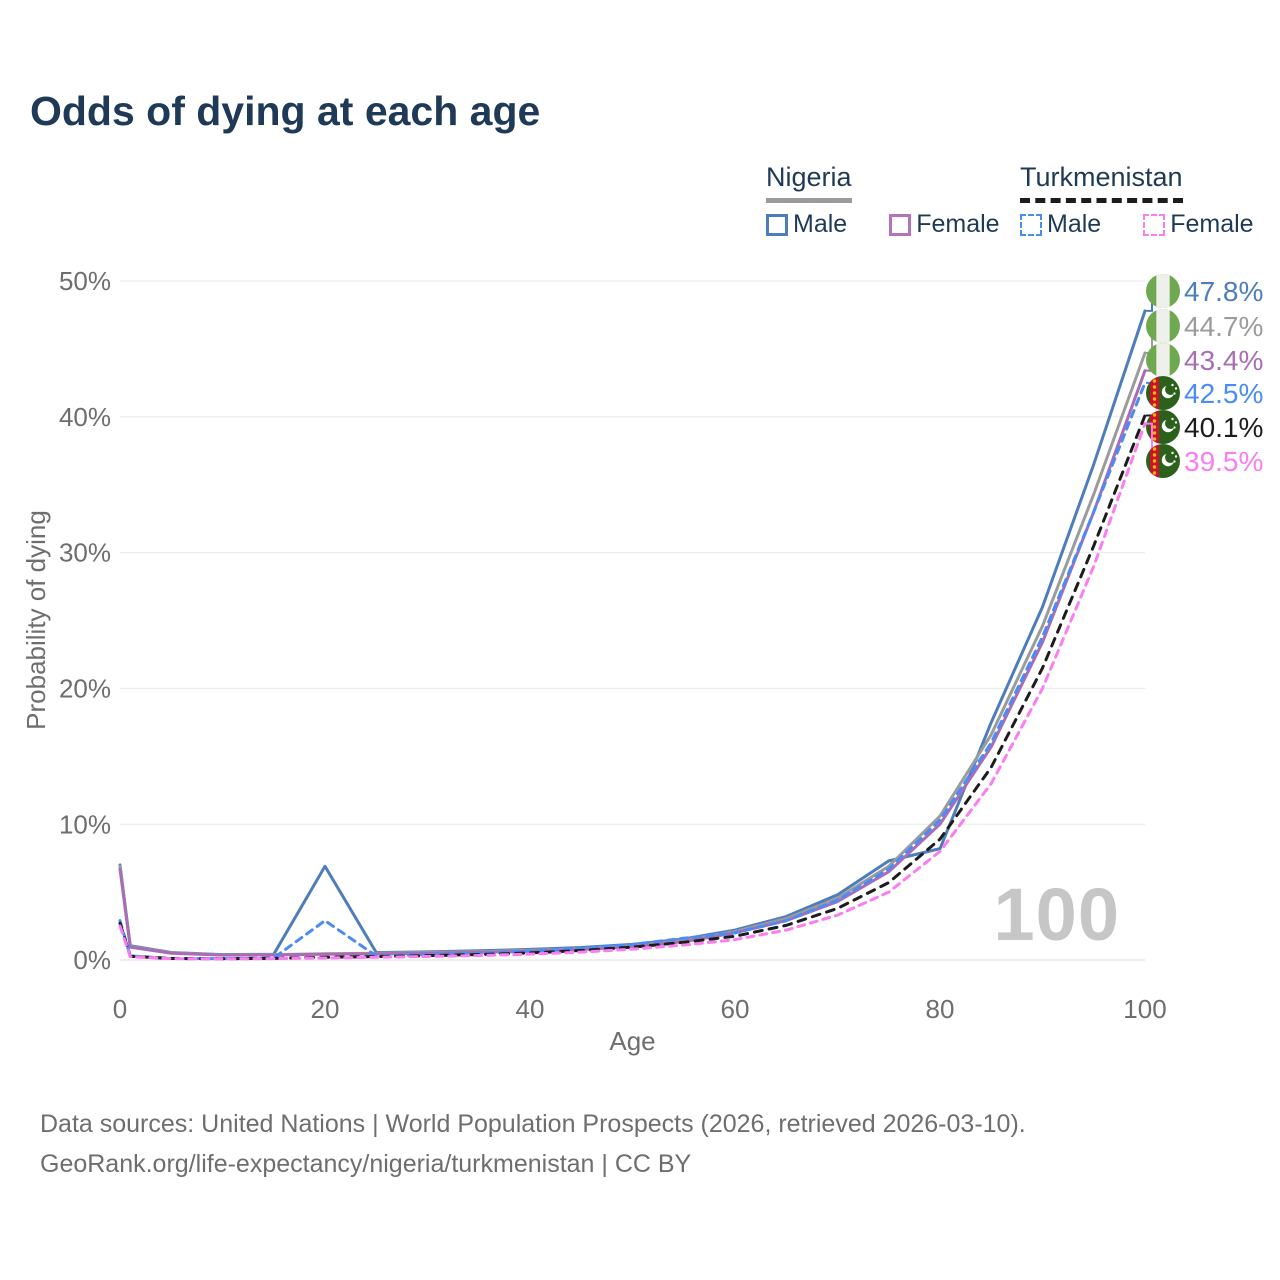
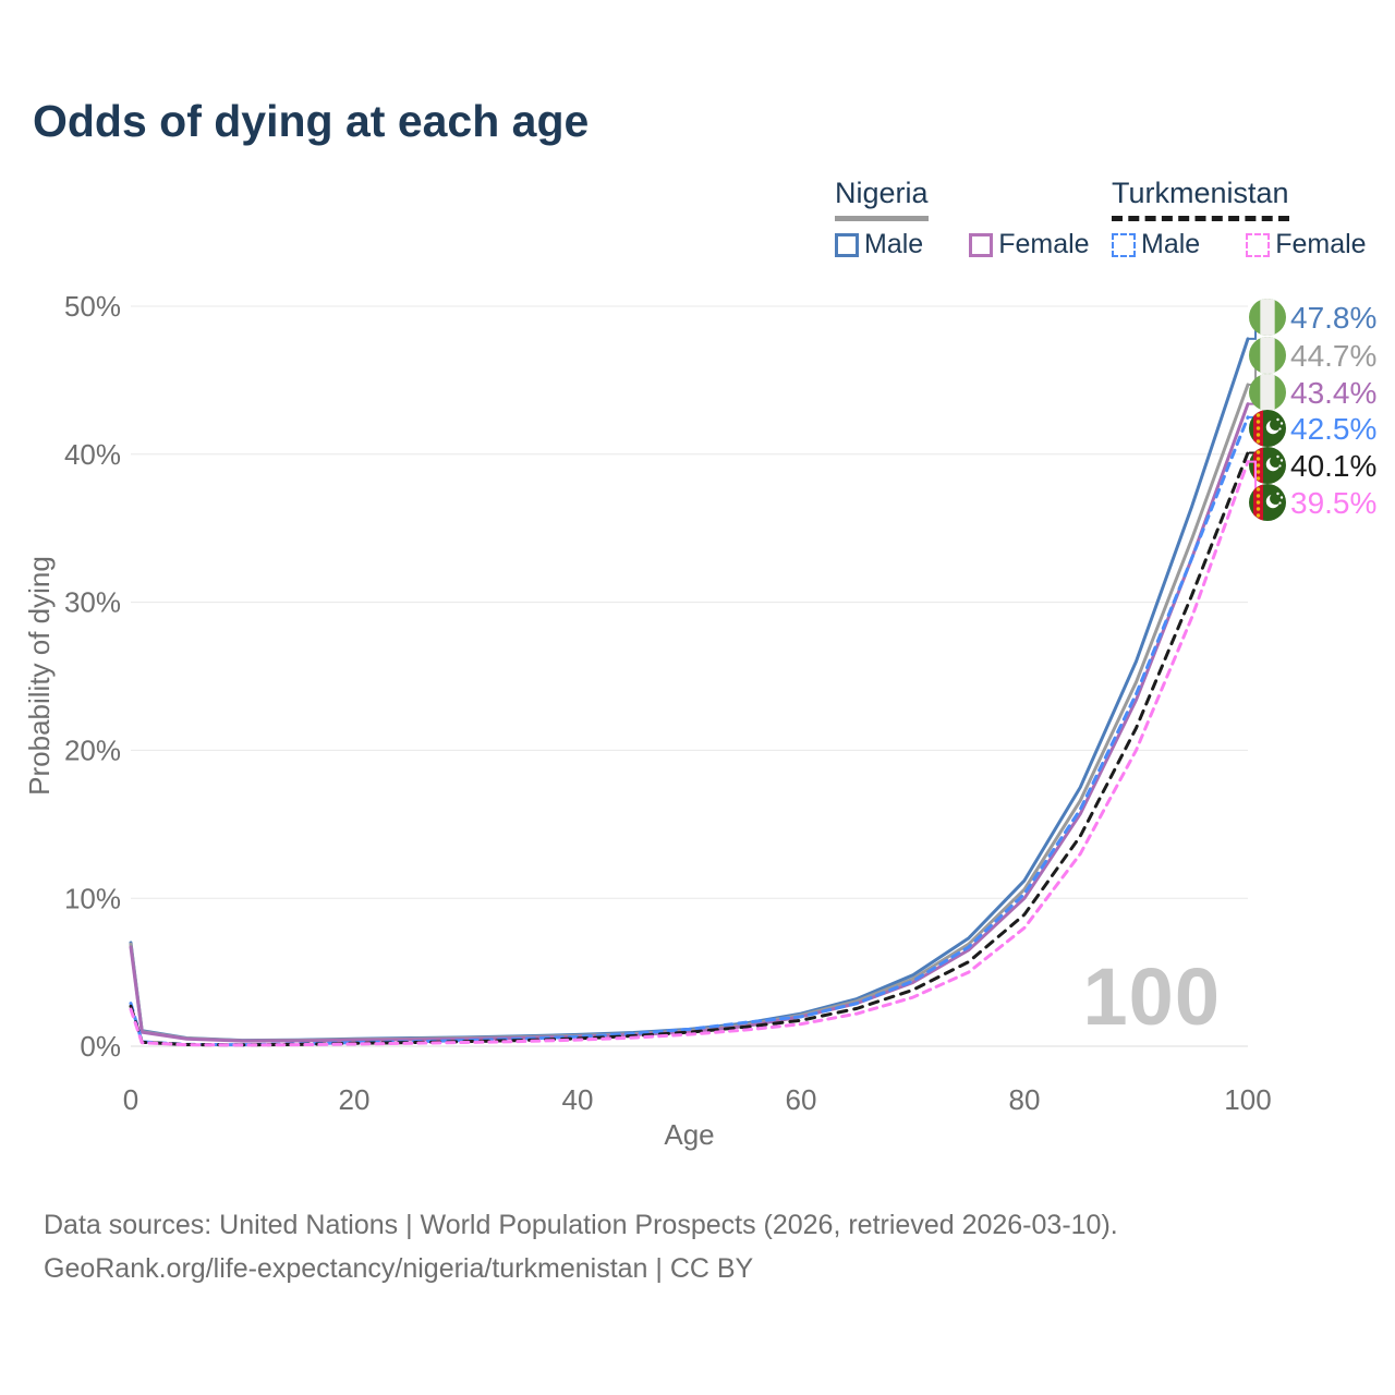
Nigeria Male/20: 6.9% -> 0.5%
Turkmenistan Male/20: 2.9% -> 0.2%
Nigeria Male/80: 8.2% -> 11.2%
